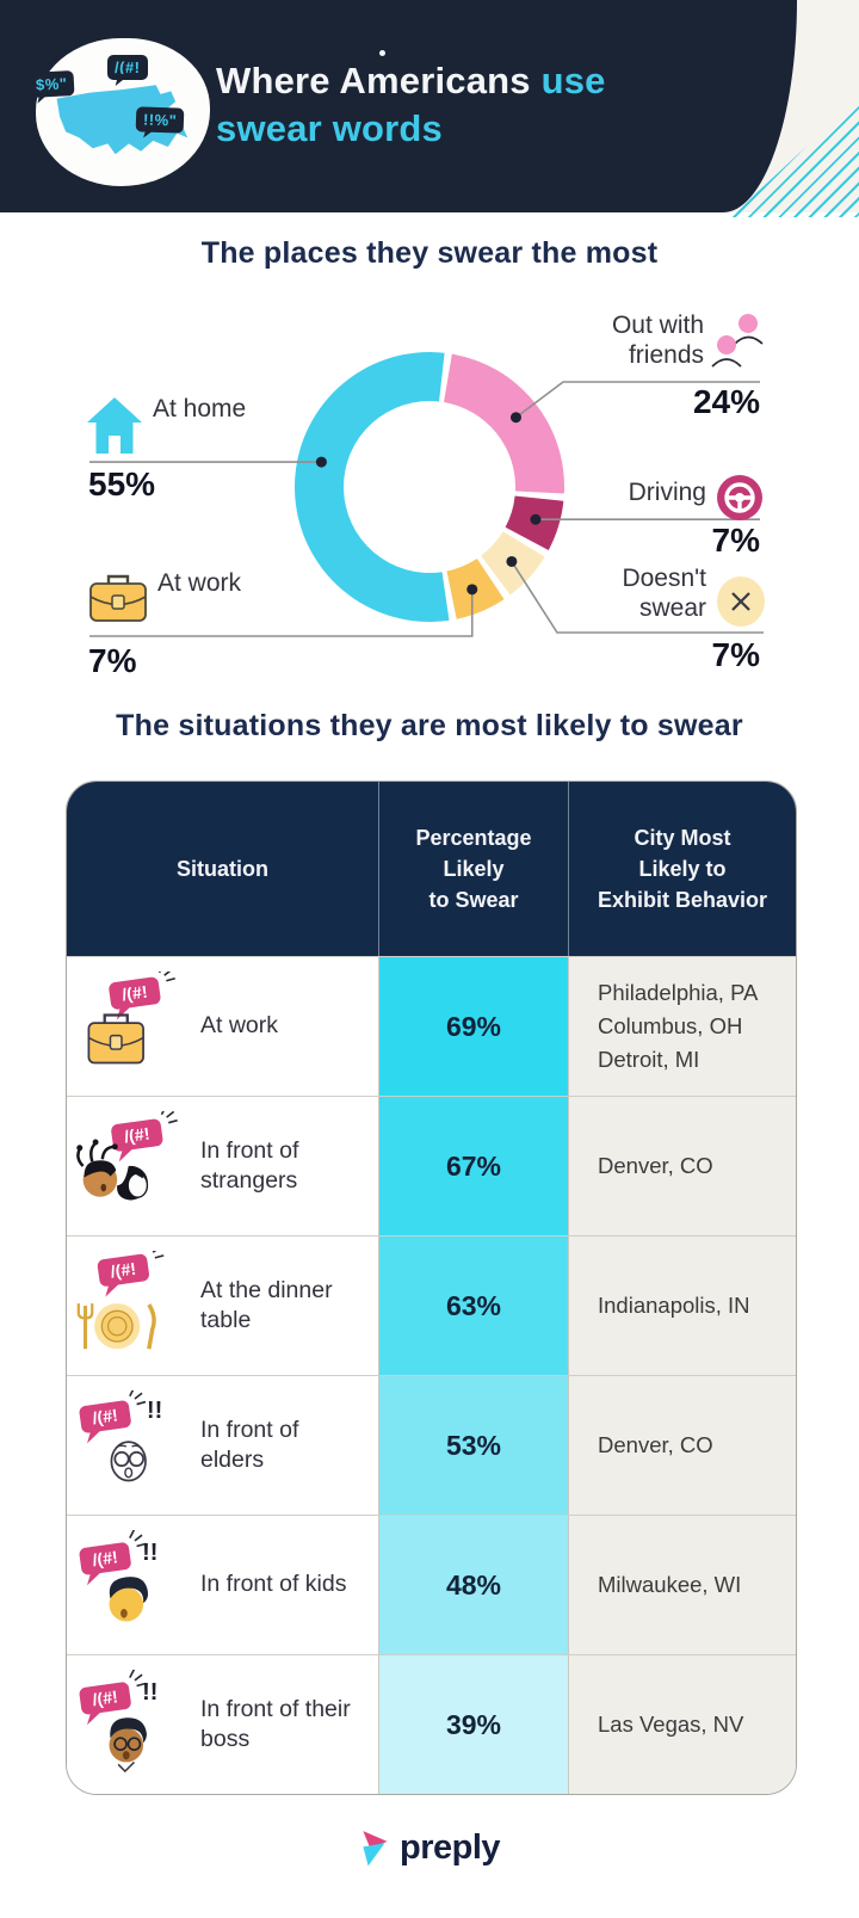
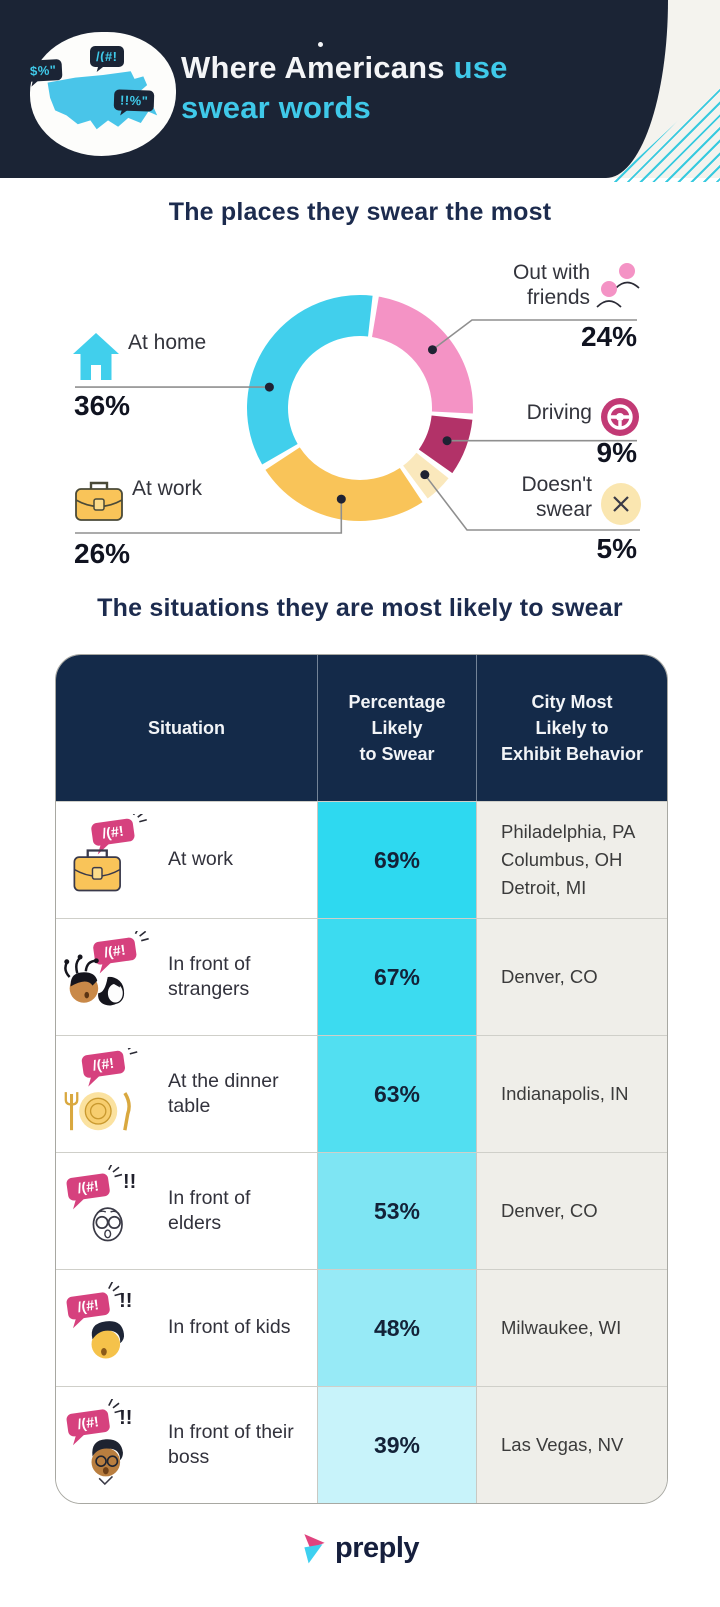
The places they swear the most/Driving: 7% -> 9%
The places they swear the most/Doesn't swear: 7% -> 5%
The places they swear the most/At work: 7% -> 26%
The places they swear the most/At home: 55% -> 36%
